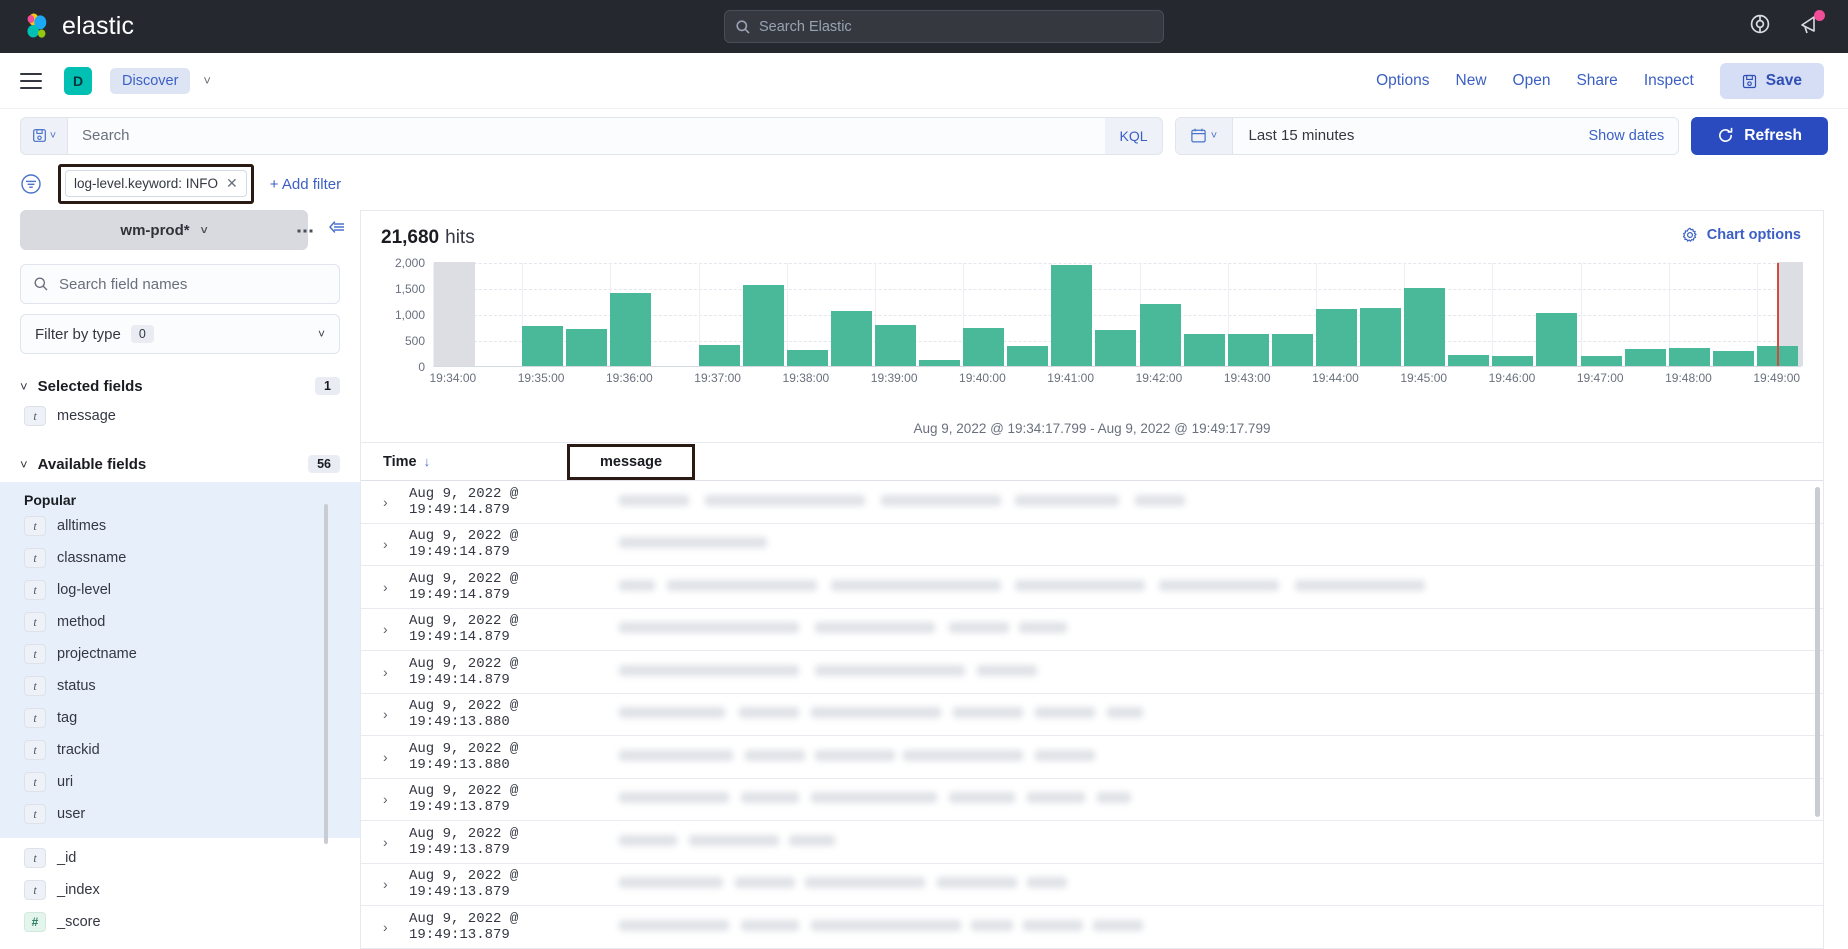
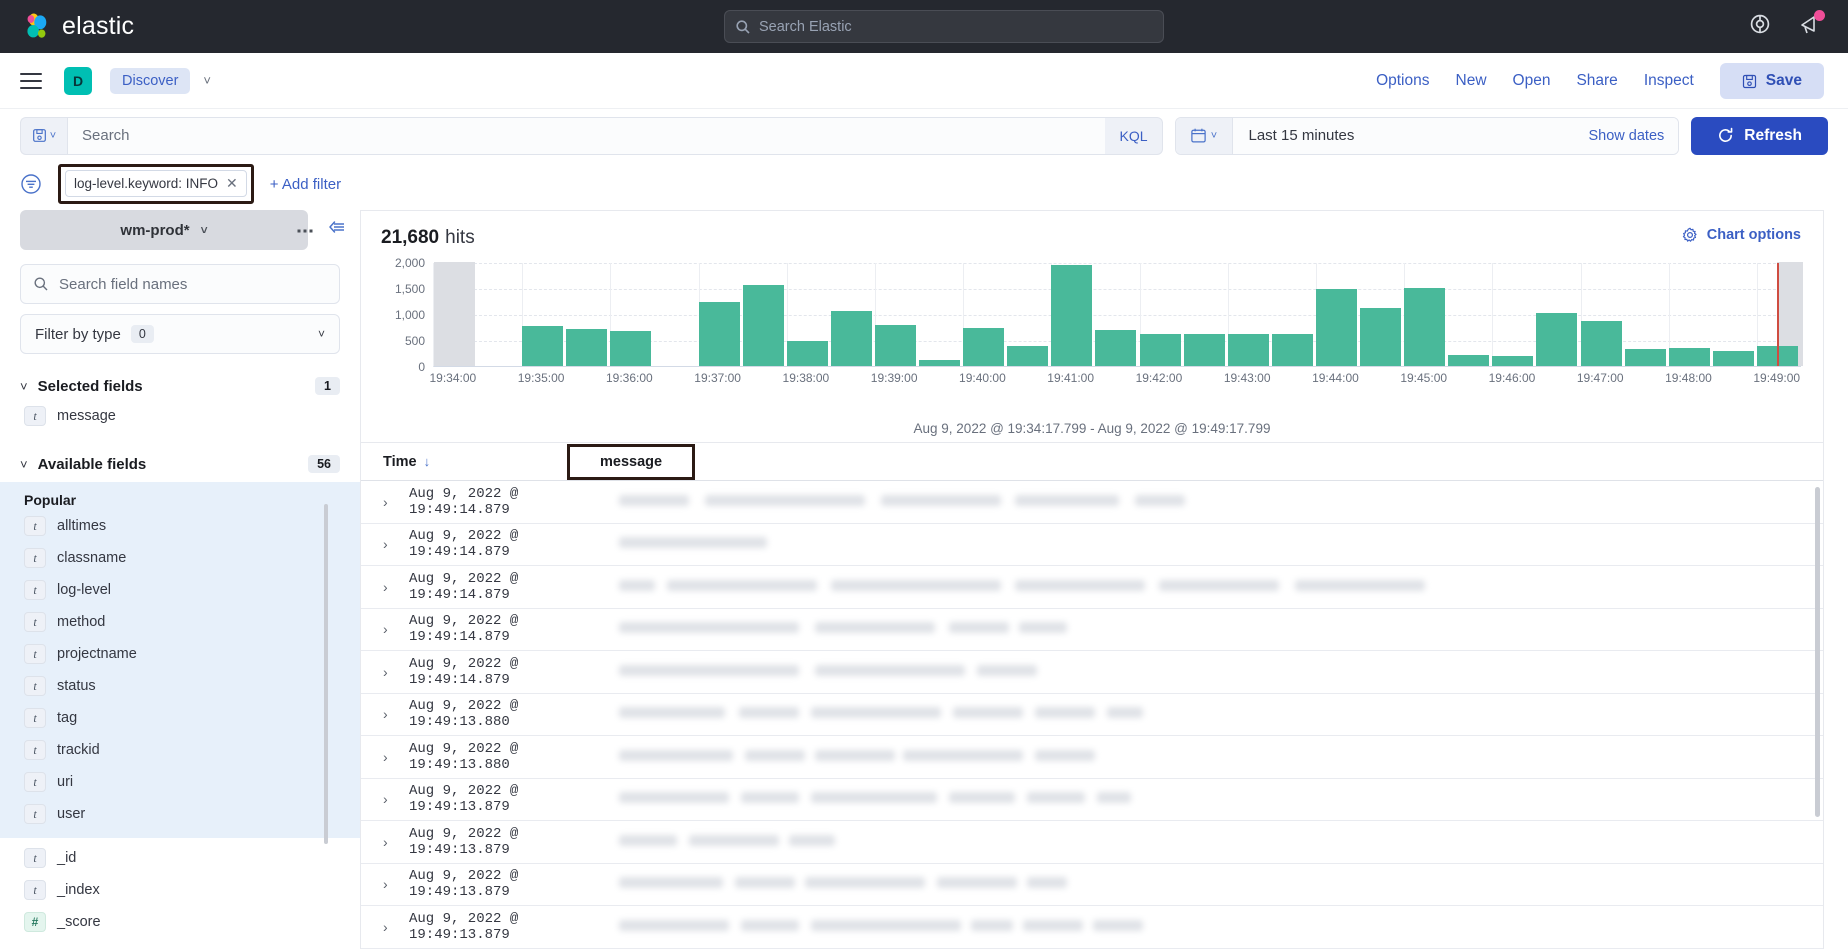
19:36:00: 1400 -> 700
19:37:00: 400 -> 1200
19:38:00: 300 -> 500
19:42:00: 1200 -> 600
19:44:00: 1100 -> 1500
19:47:00: 200 -> 900
